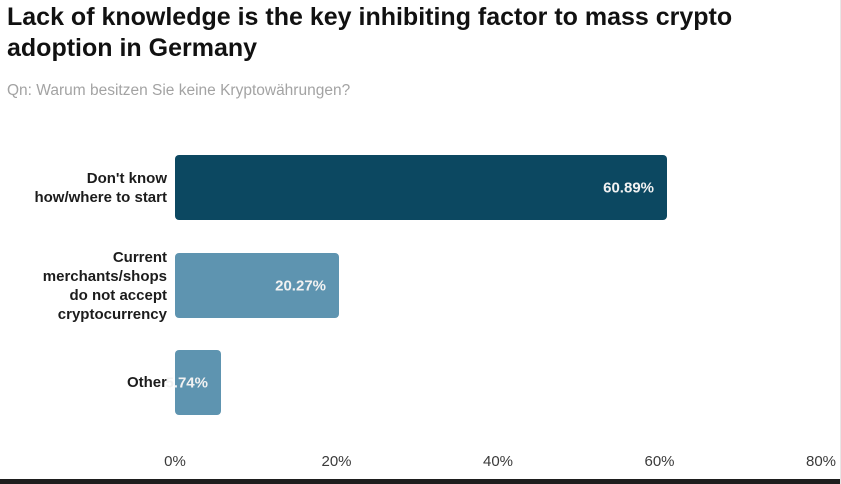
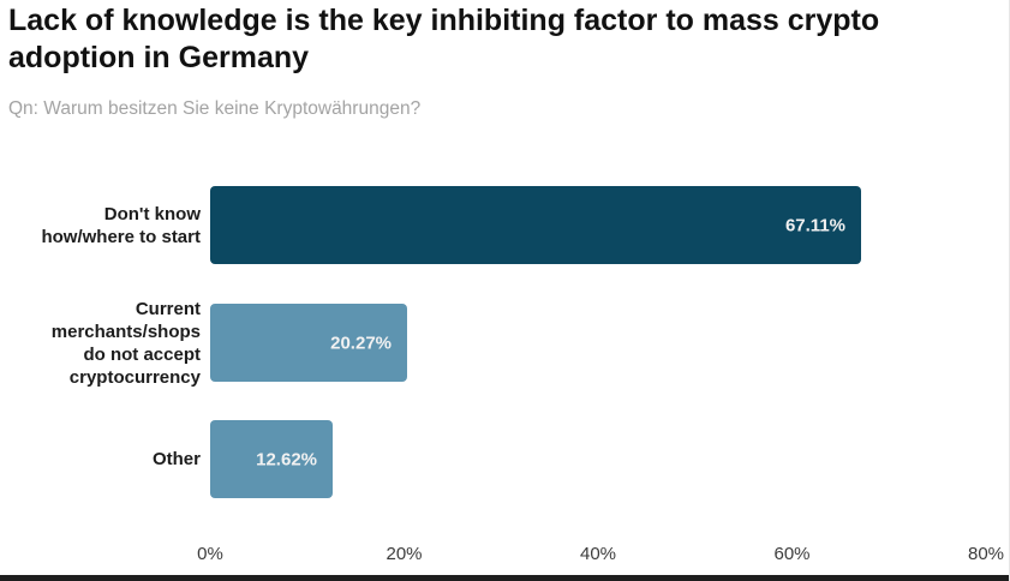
Don't know how/where to start: 60.89% -> 67.11%
Other: 5.74% -> 12.62%
